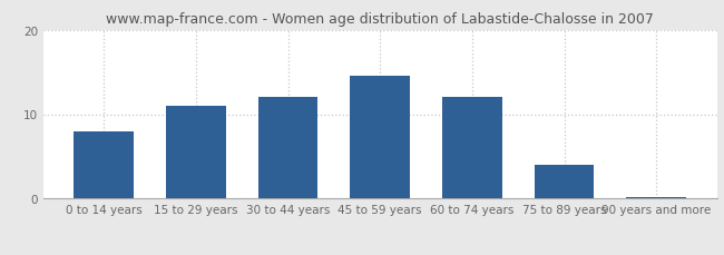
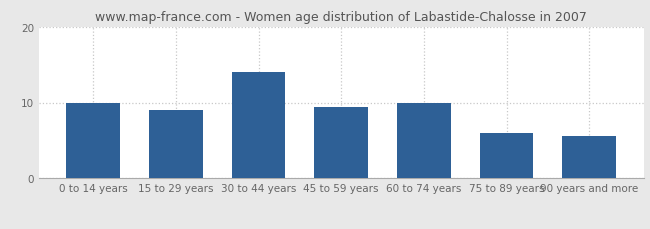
0 to 14 years: 8.0 -> 10.0
15 to 29 years: 11.0 -> 9.0
30 to 44 years: 12.0 -> 14.0
45 to 59 years: 14.5 -> 9.4
60 to 74 years: 12.0 -> 10.0
75 to 89 years: 4.0 -> 6.0
90 years and more: 0.2 -> 5.6
